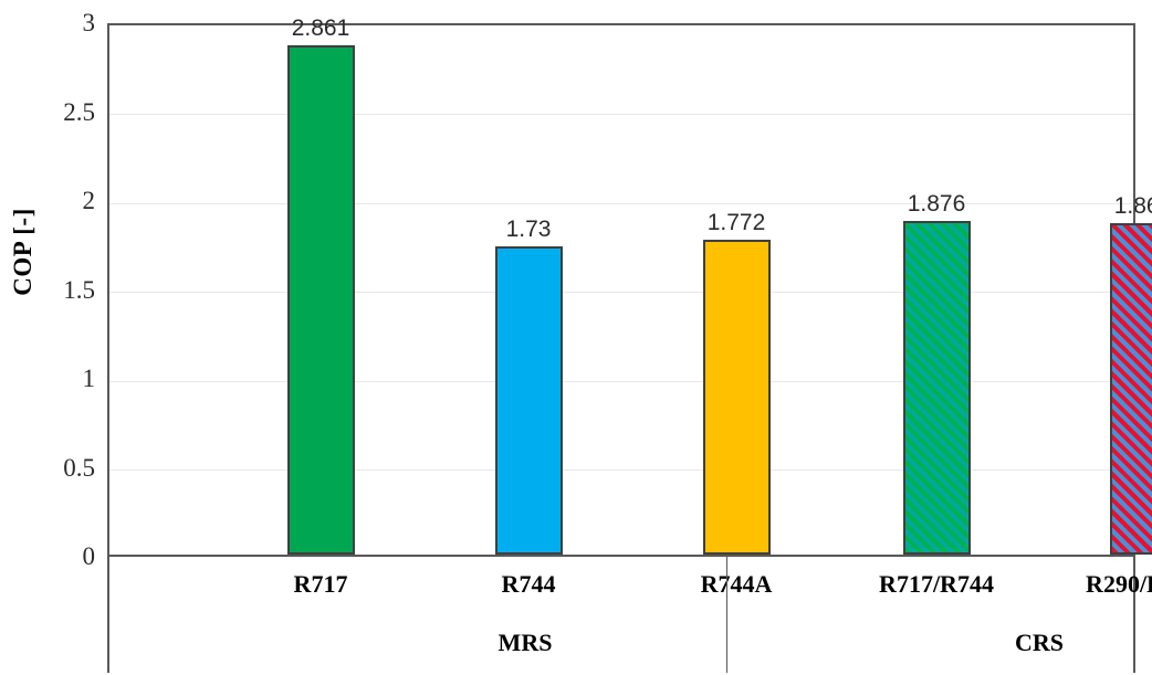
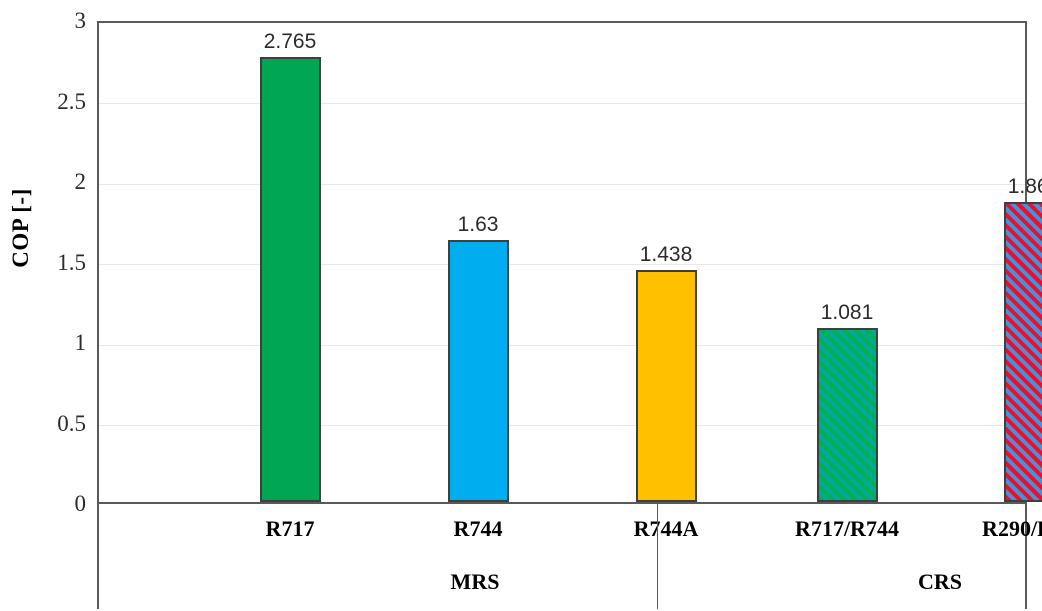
R717: 2.861 -> 2.765
R744: 1.73 -> 1.63
R744A: 1.772 -> 1.438
R717/R744: 1.876 -> 1.081
